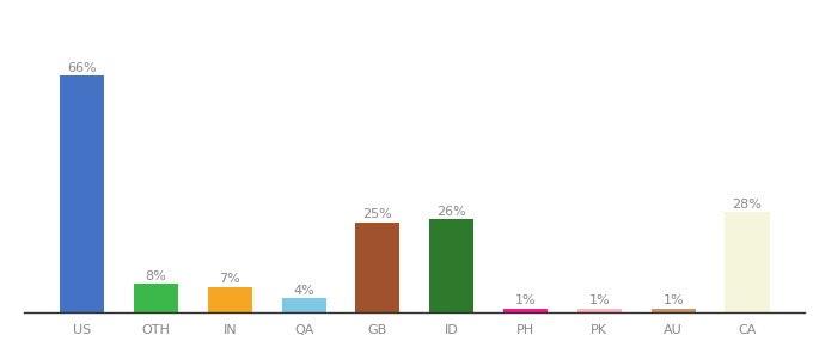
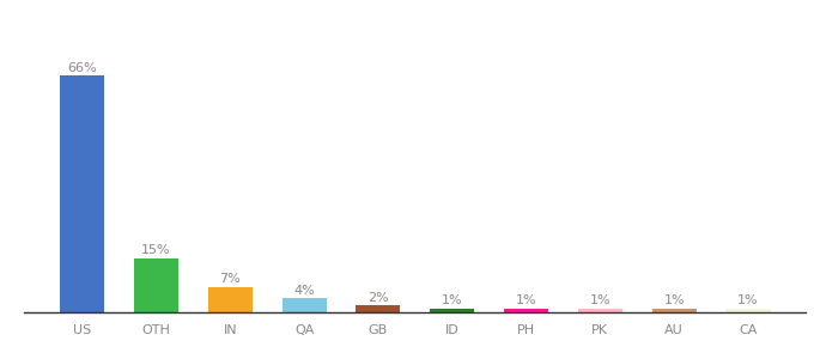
OTH: 8% -> 15%
GB: 25% -> 2%
ID: 26% -> 1%
CA: 28% -> 1%
